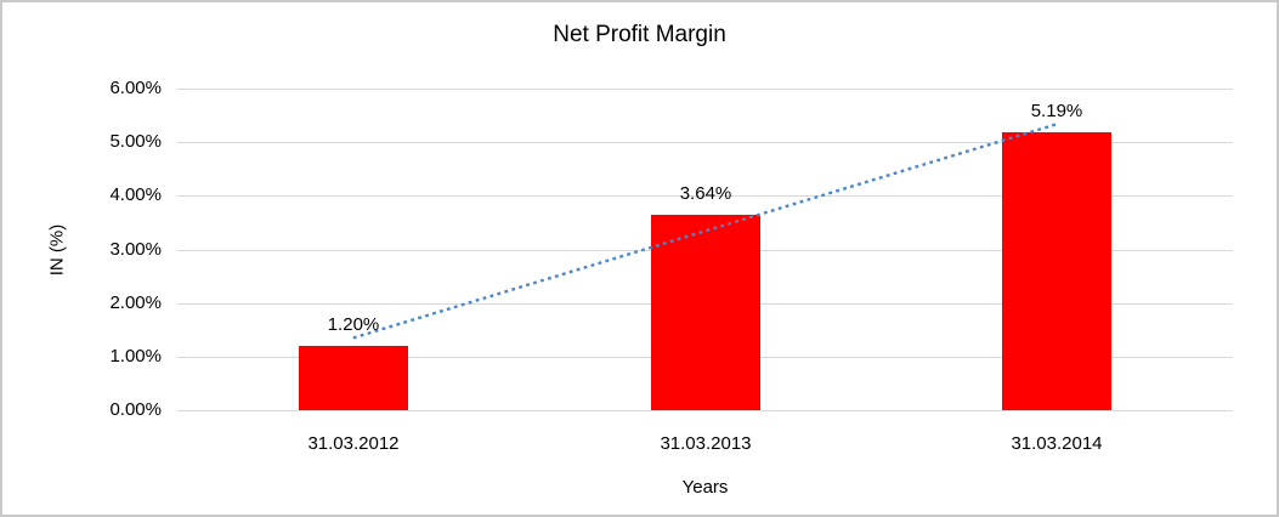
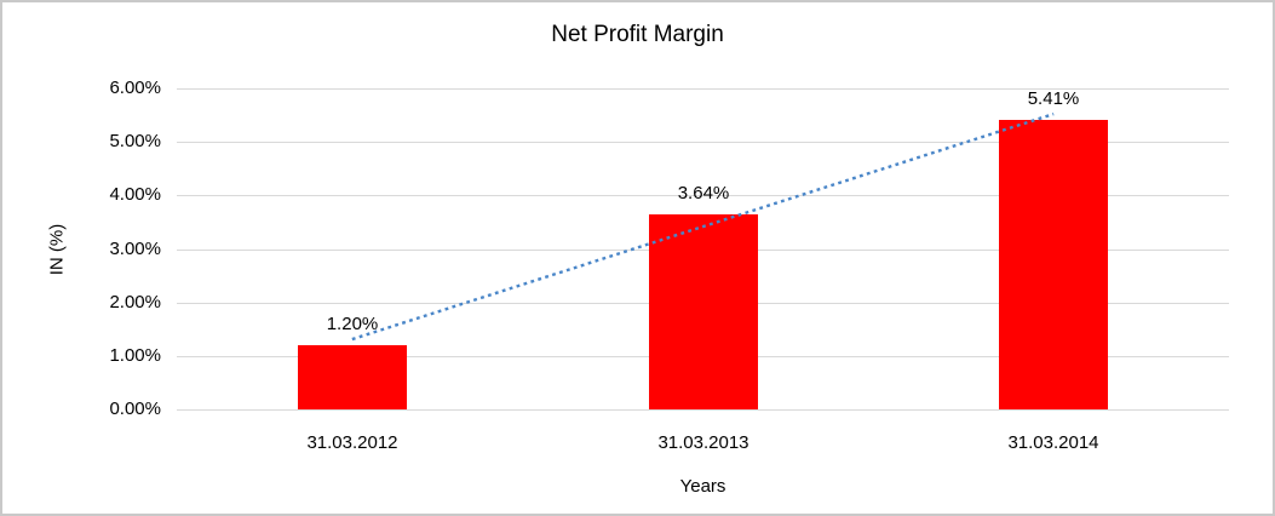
31.03.2014: 5.19% -> 5.41%
